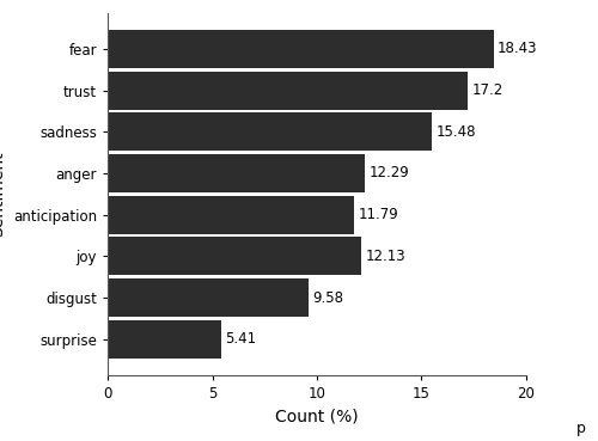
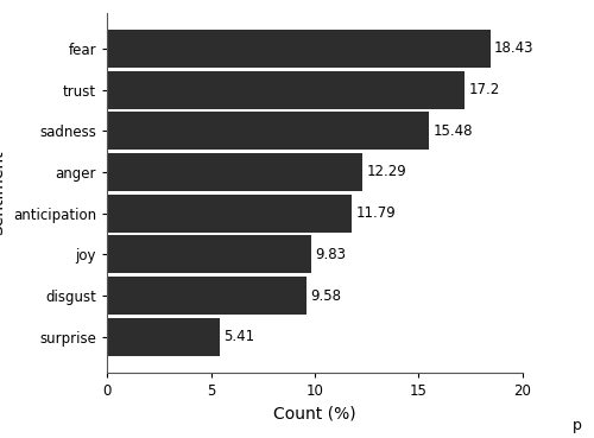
joy: 12.13 -> 9.83
